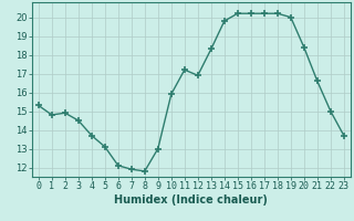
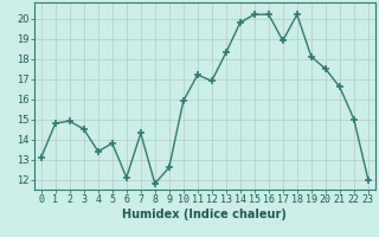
0: 15.3 -> 13.1
4: 13.7 -> 13.4
5: 13.1 -> 13.8
7: 11.9 -> 14.3
9: 13.0 -> 12.6
17: 20.2 -> 18.9
19: 20.0 -> 18.1
20: 18.4 -> 17.5
23: 13.7 -> 12.0
